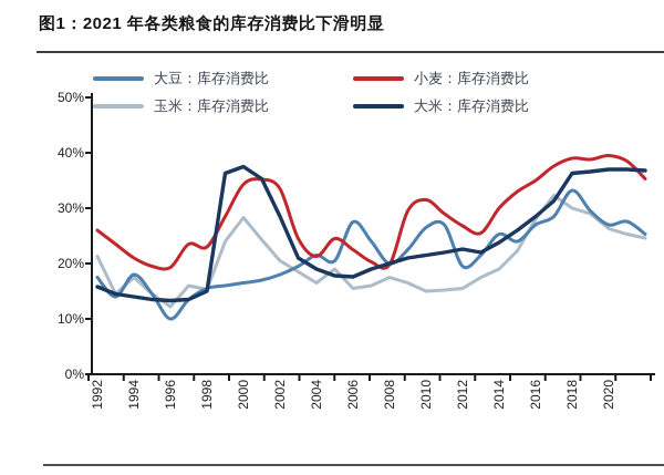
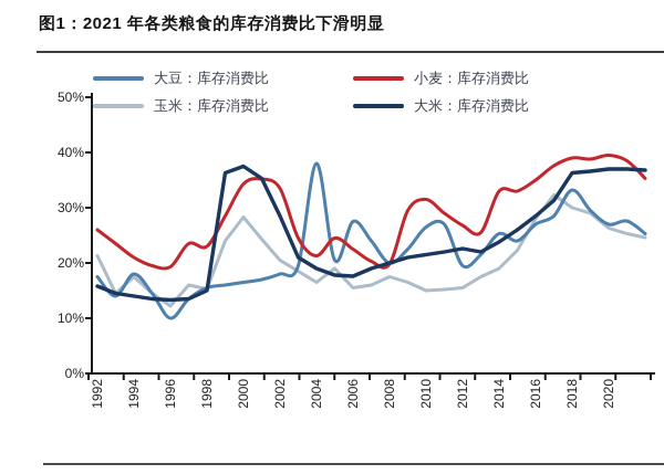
大豆：库存消费比/2004: 22% -> 38%
小麦：库存消费比/2014: 30% -> 33%
